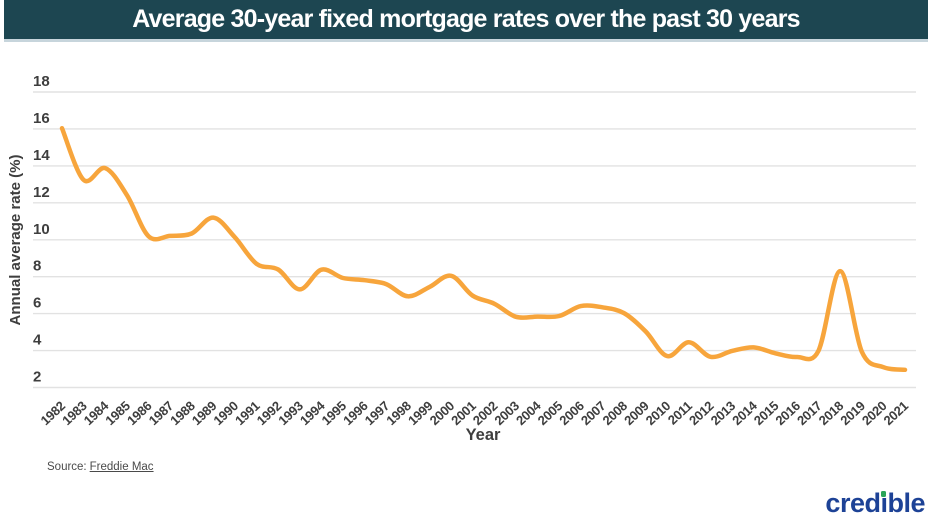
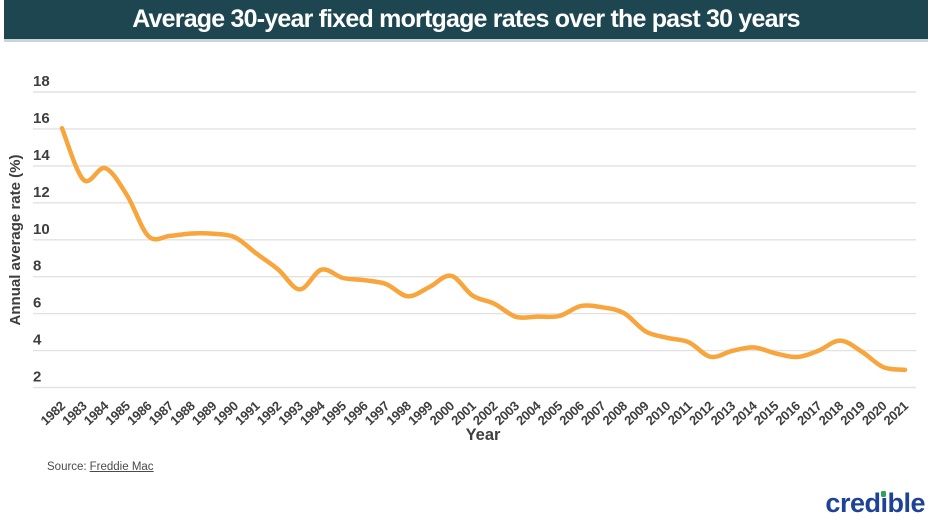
1989: 11.2 -> 10.3
1991: 8.7 -> 9.2
2010: 3.7 -> 4.7
2018: 8.3 -> 4.5
